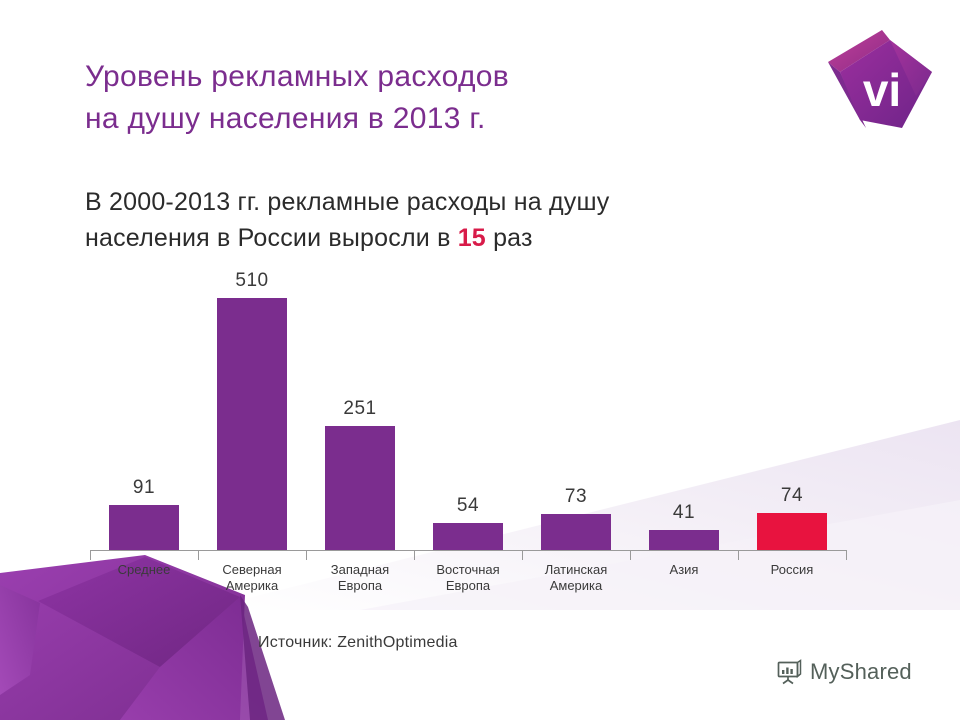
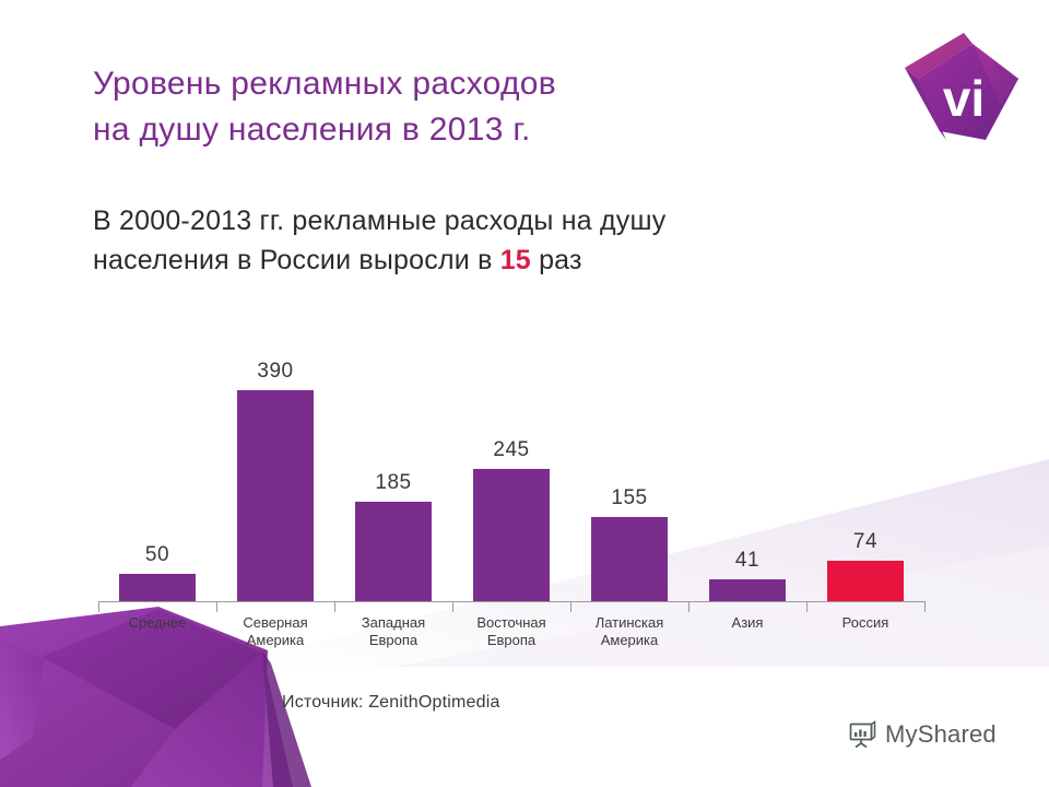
Среднее: 91 -> 50
Северная Америка: 510 -> 390
Западная Европа: 251 -> 185
Восточная Европа: 54 -> 245
Латинская Америка: 73 -> 155
